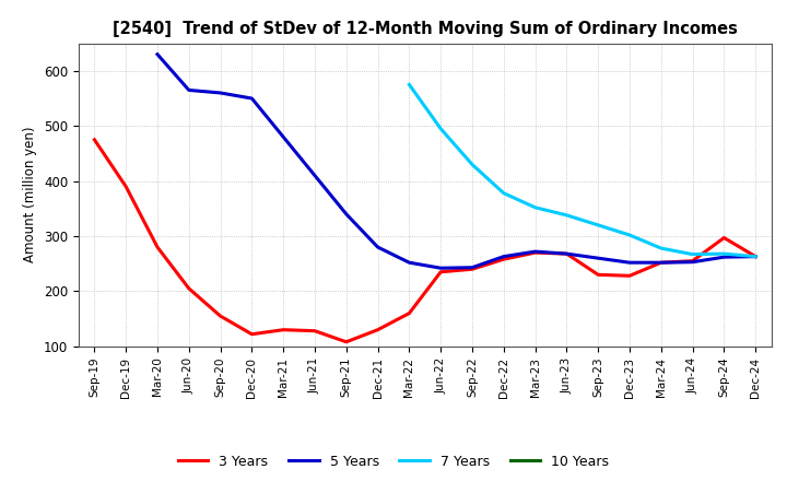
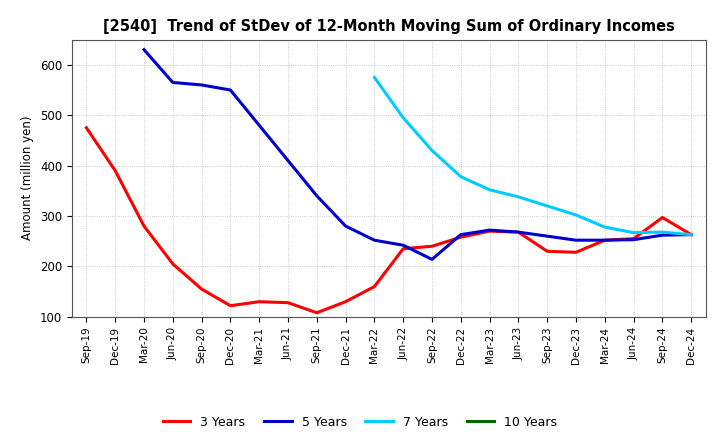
5 Years/Sep-22: 243 -> 214
